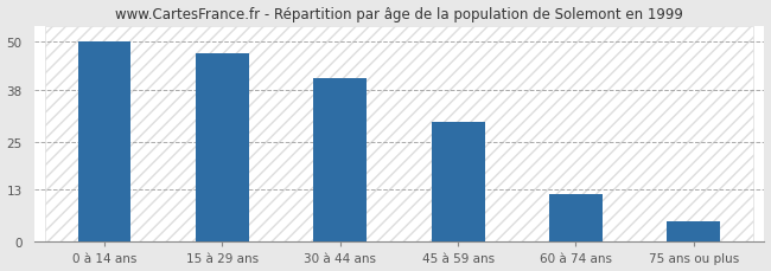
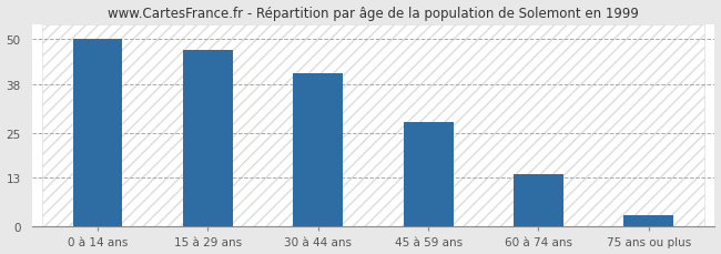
45 à 59 ans: 30 -> 28
60 à 74 ans: 12 -> 14
75 ans ou plus: 5 -> 3
